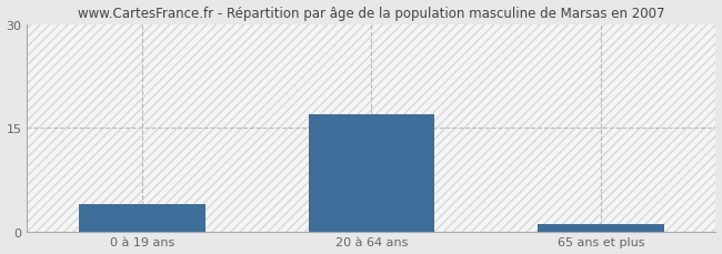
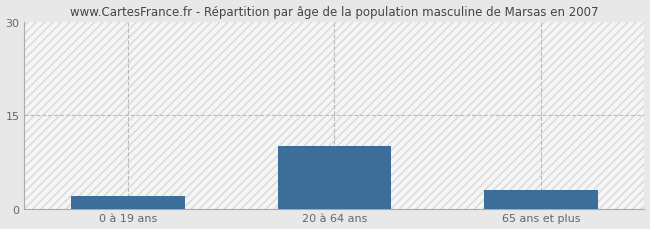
0 à 19 ans: 4 -> 2
20 à 64 ans: 17 -> 10
65 ans et plus: 1 -> 3
